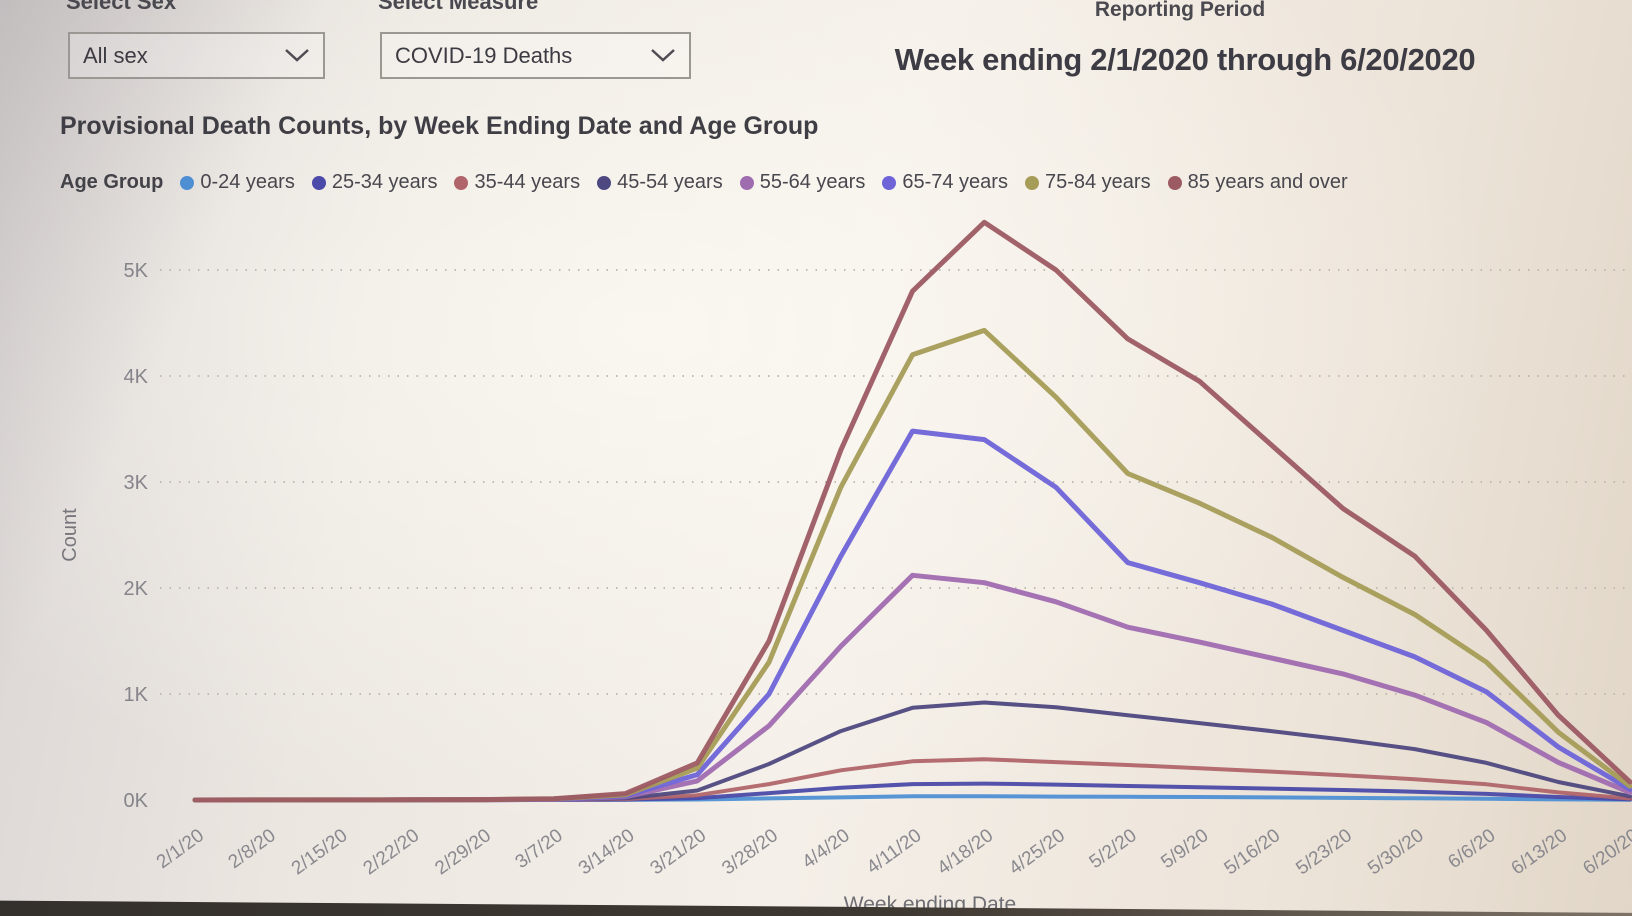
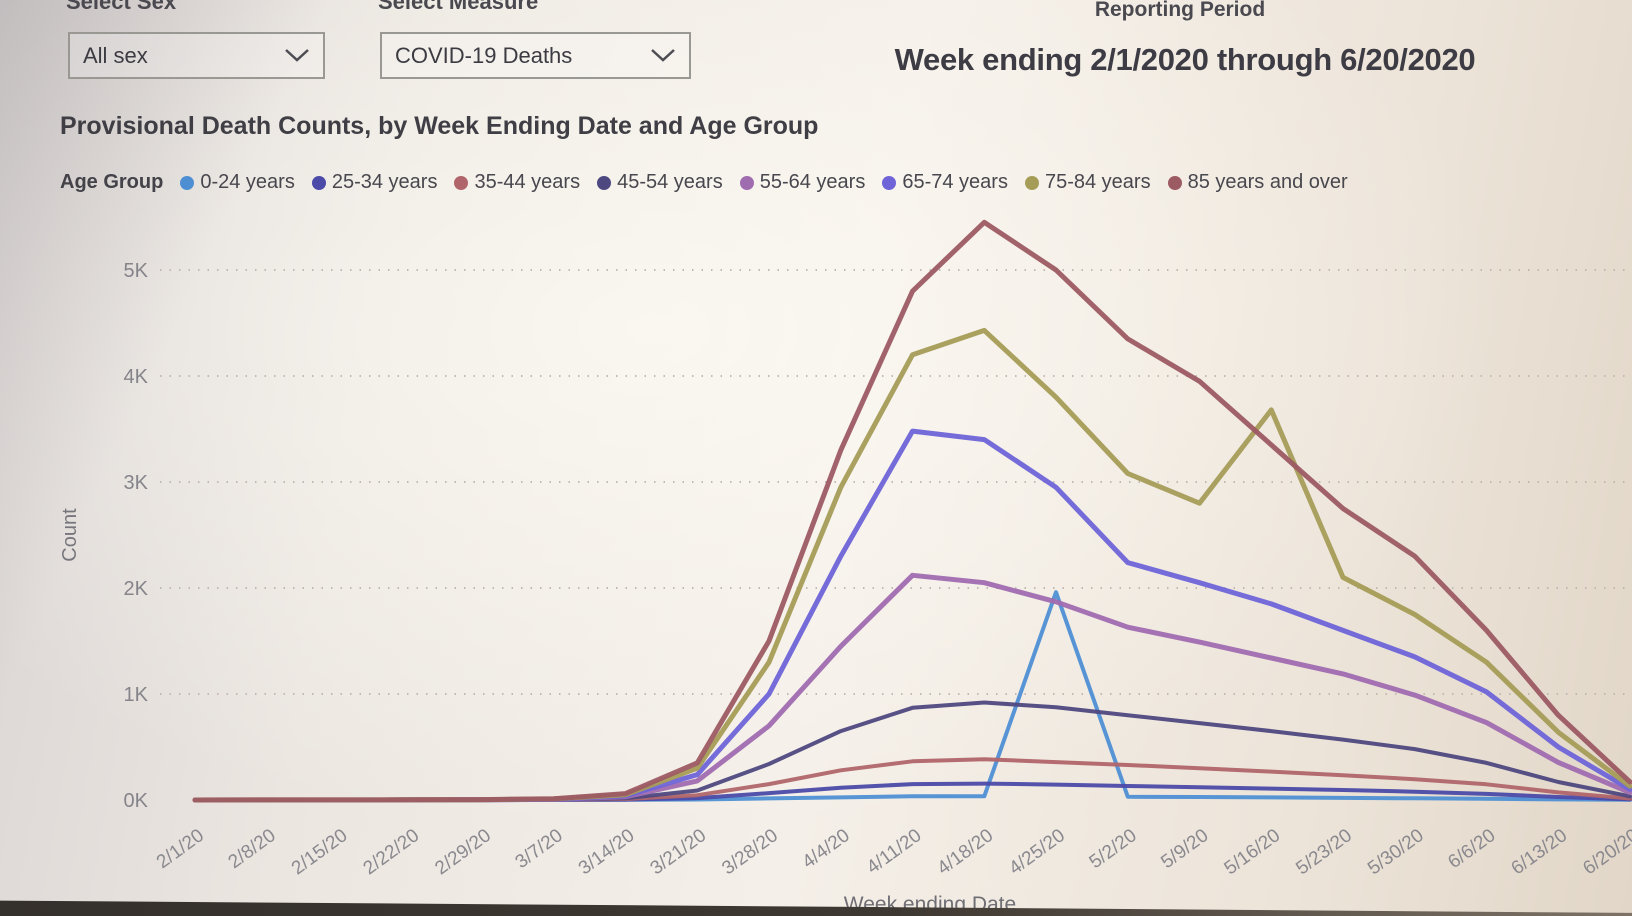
0-24 years/4/25/20: 0.03K -> 1.96K
75-84 years/5/16/20: 2.48K -> 3.68K
